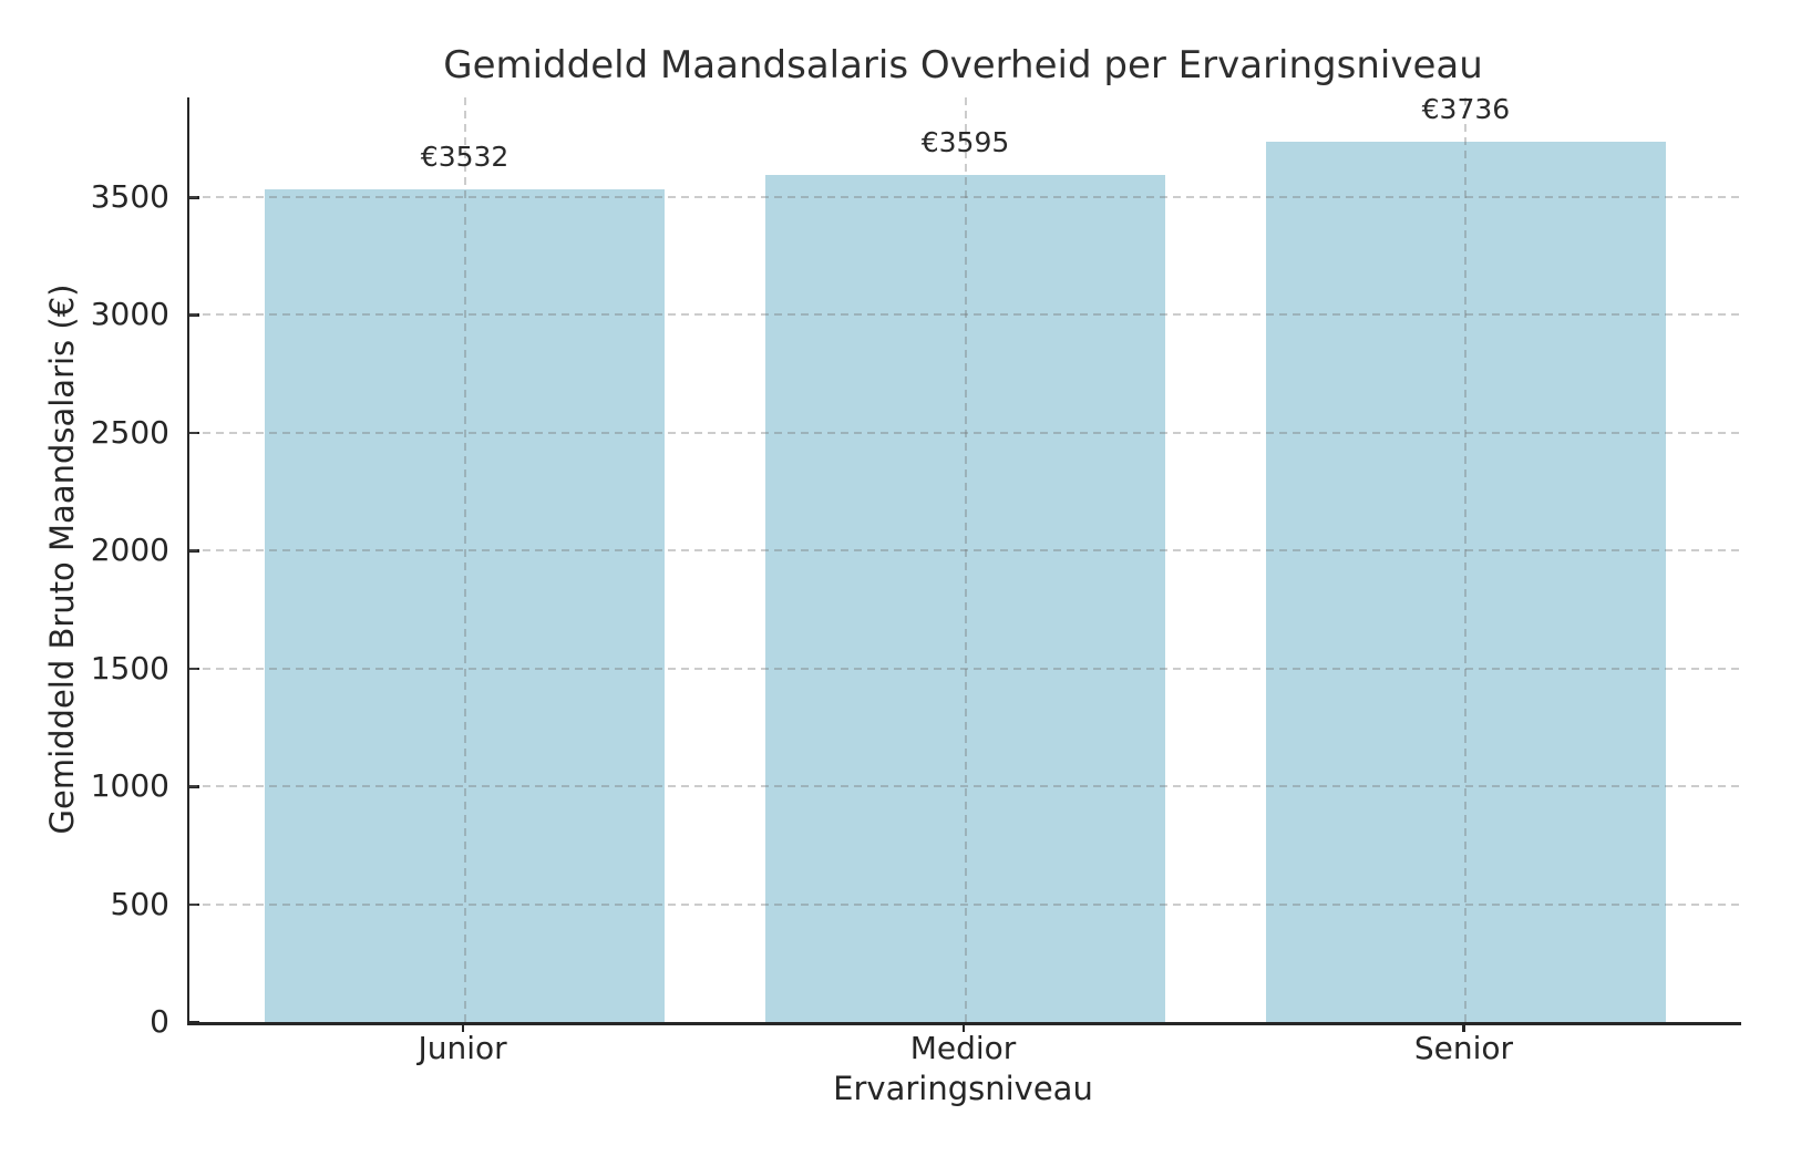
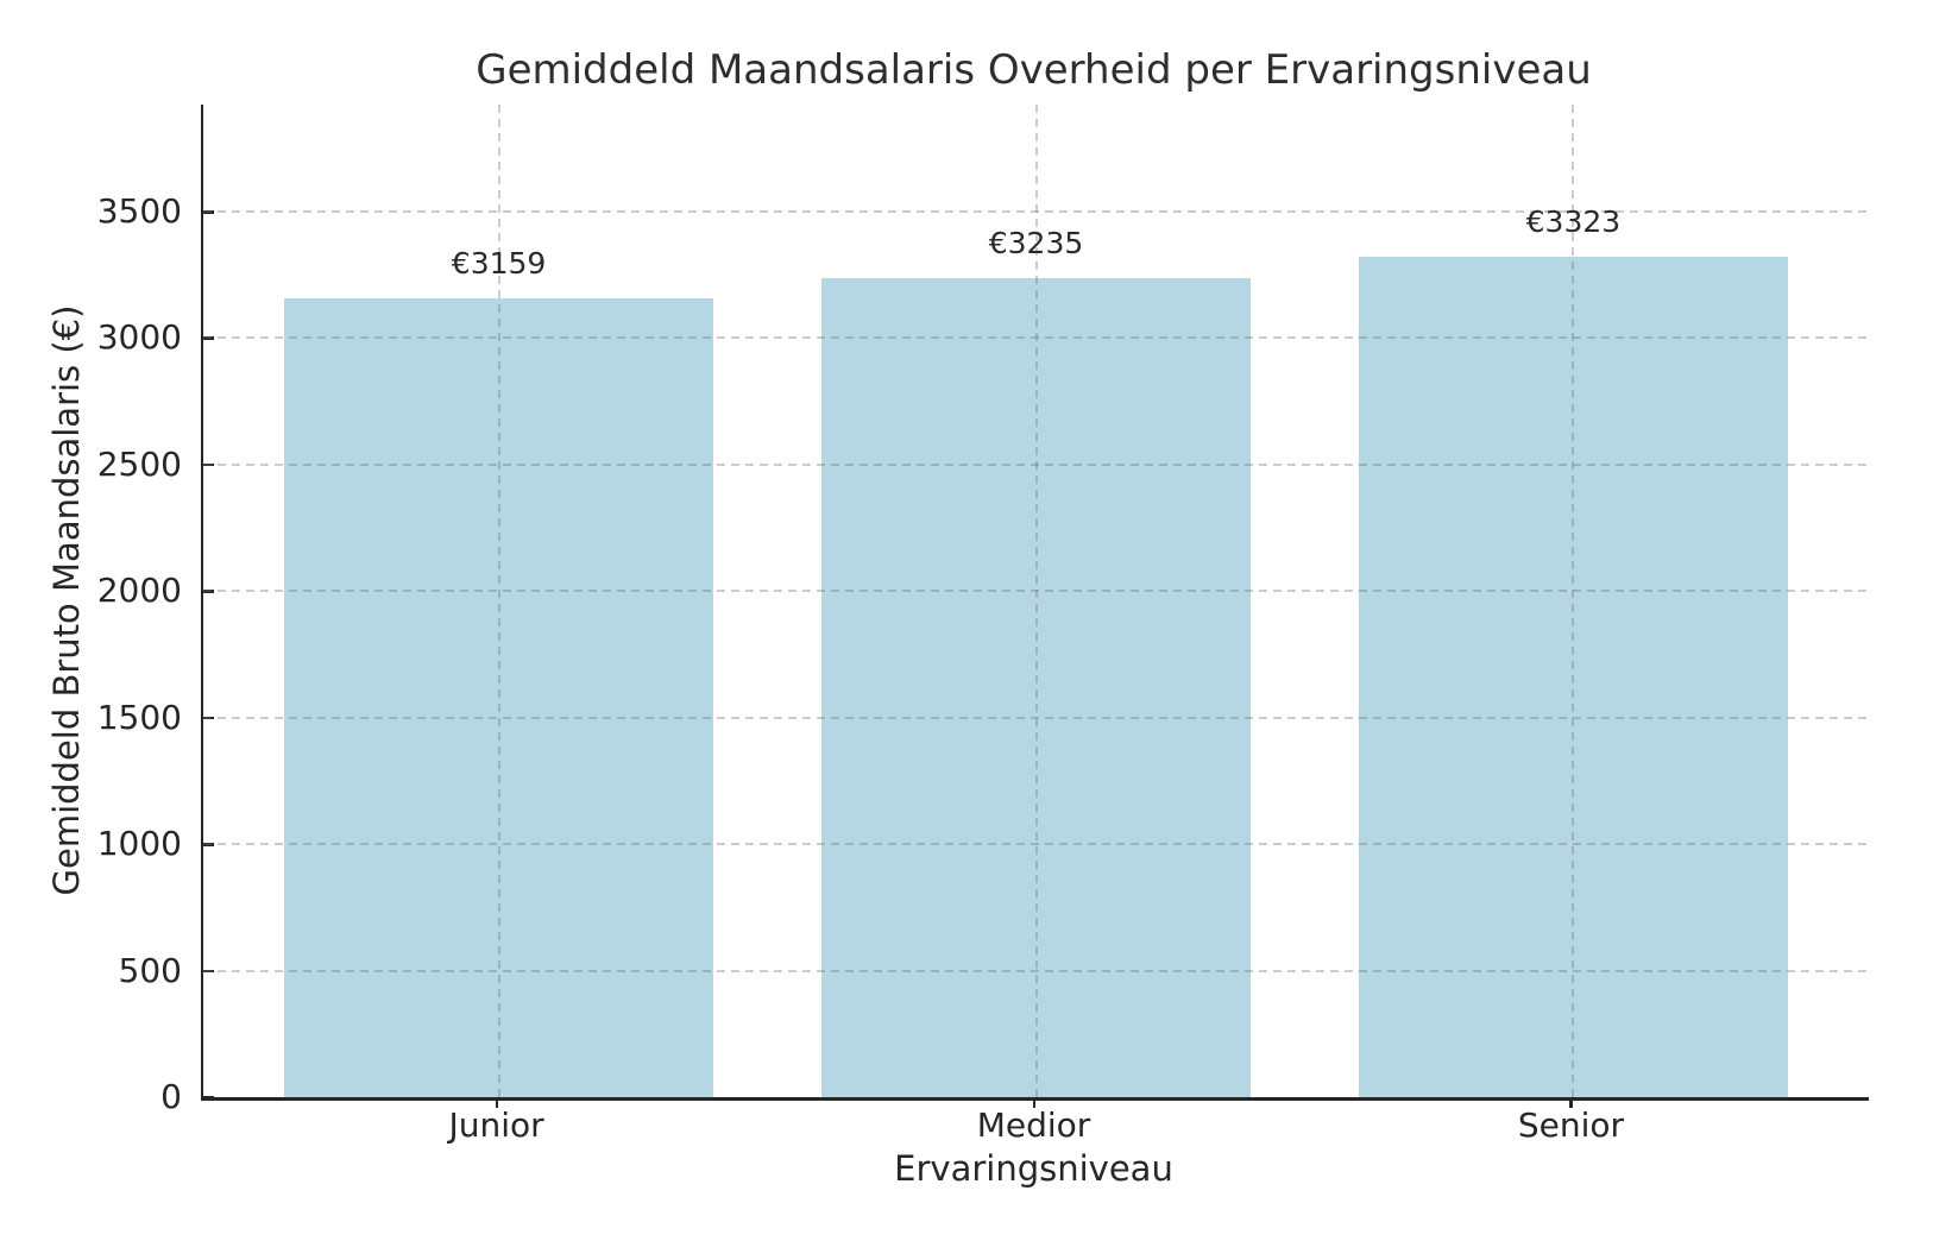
Junior: €3532 -> €3159
Medior: €3595 -> €3235
Senior: €3736 -> €3323
